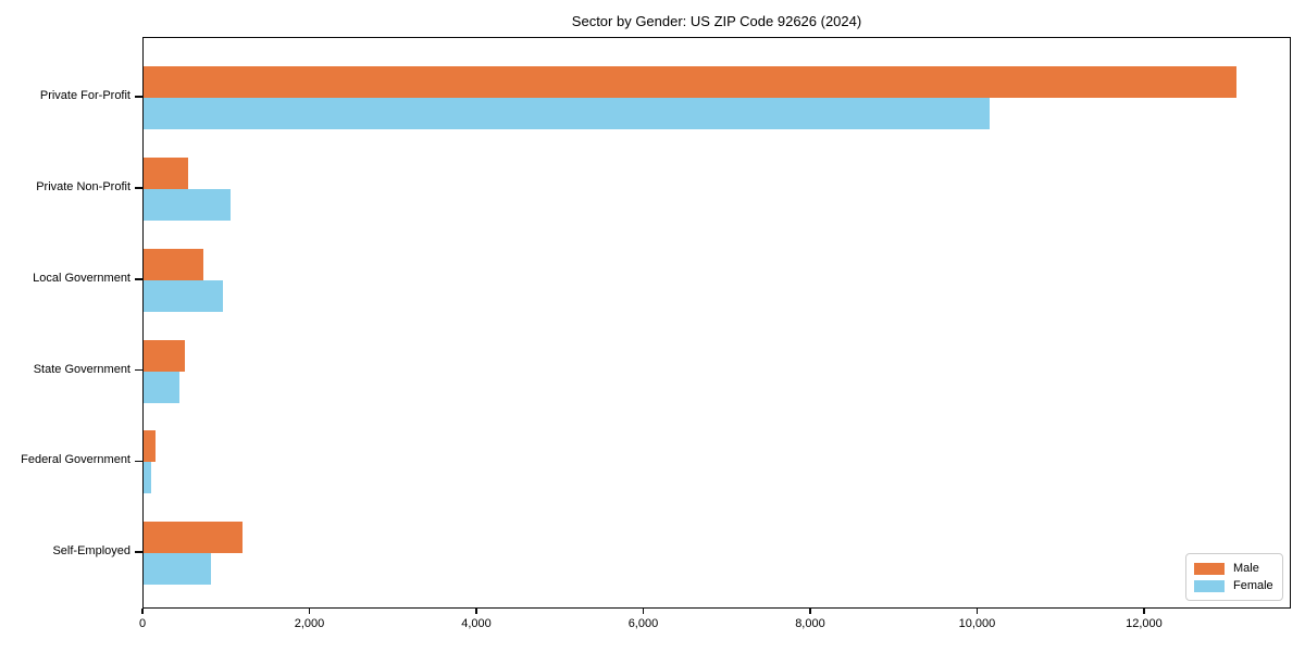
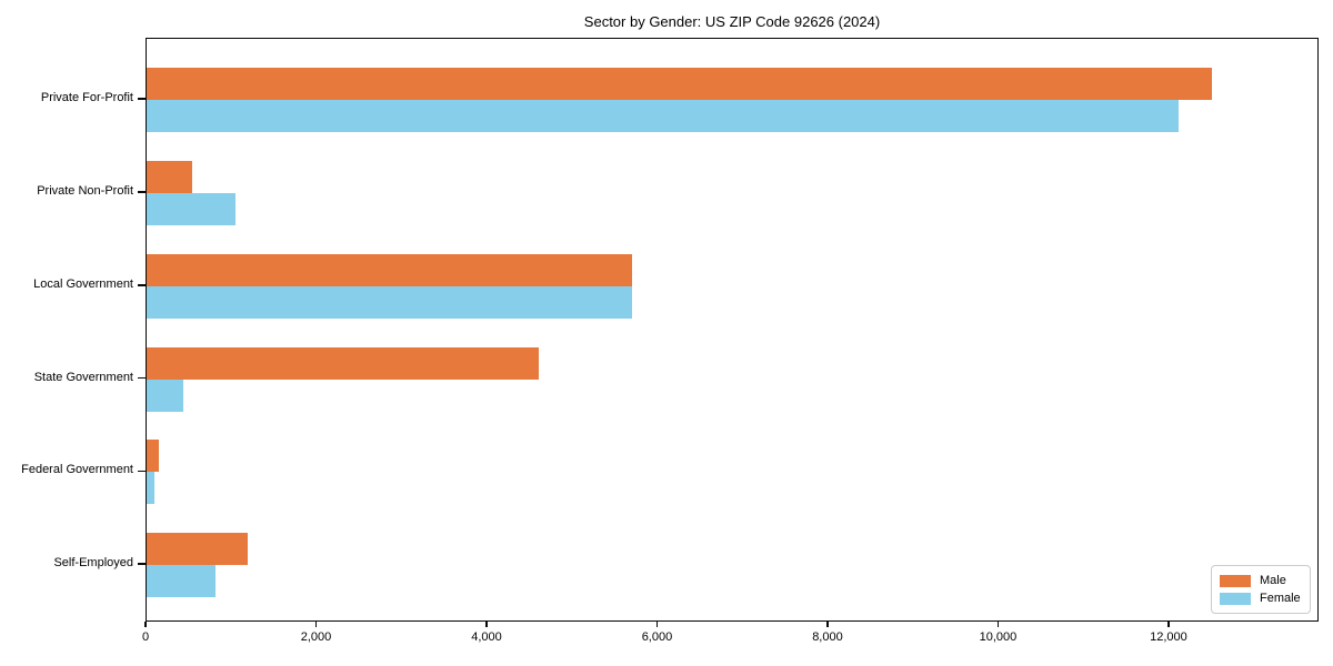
Male/Private For-Profit: 13100 -> 12500
Female/Private For-Profit: 10100 -> 12100
Male/Local Government: 700 -> 5700
Female/Local Government: 1000 -> 5700
Male/State Government: 500 -> 4600
